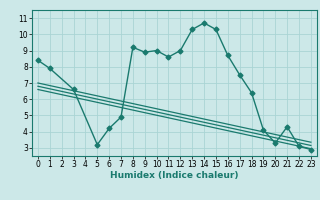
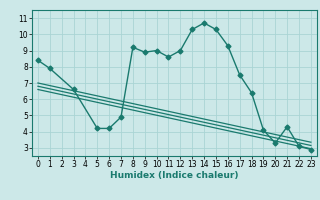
5: 3.2 -> 4.2
16: 8.7 -> 9.3
